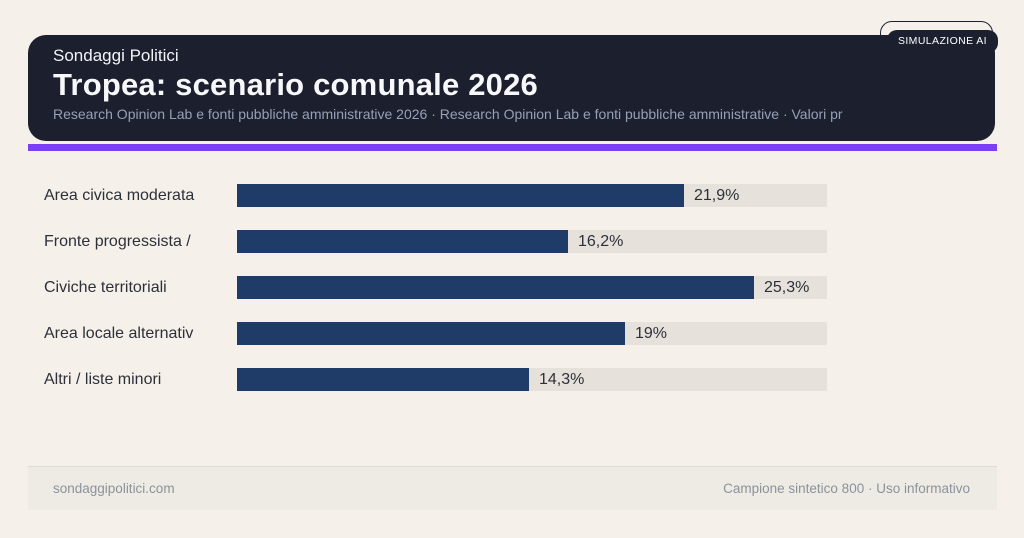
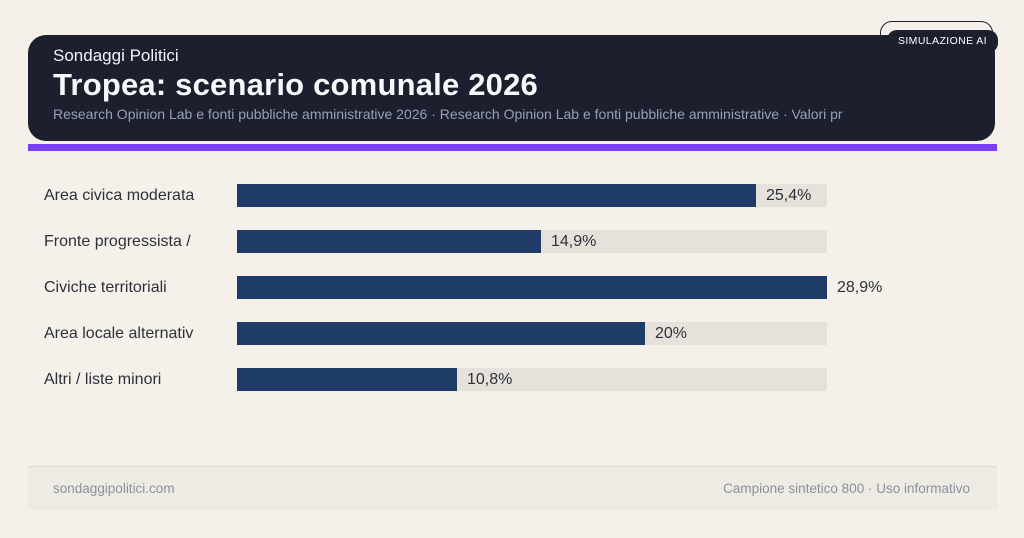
Area civica moderata: 21,9% -> 25,4%
Fronte progressista /: 16,2% -> 14,9%
Civiche territoriali: 25,3% -> 28,9%
Area locale alternativ: 19% -> 20%
Altri / liste minori: 14,3% -> 10,8%
